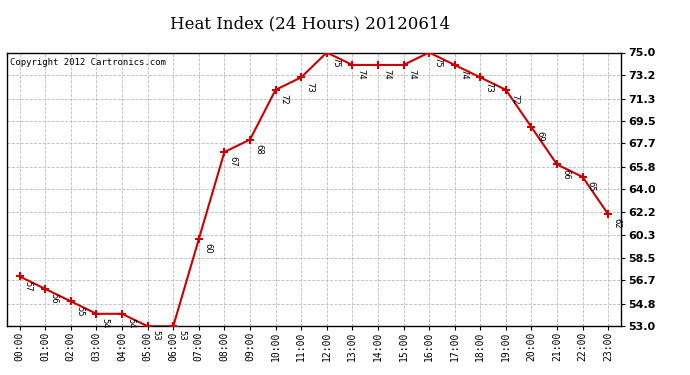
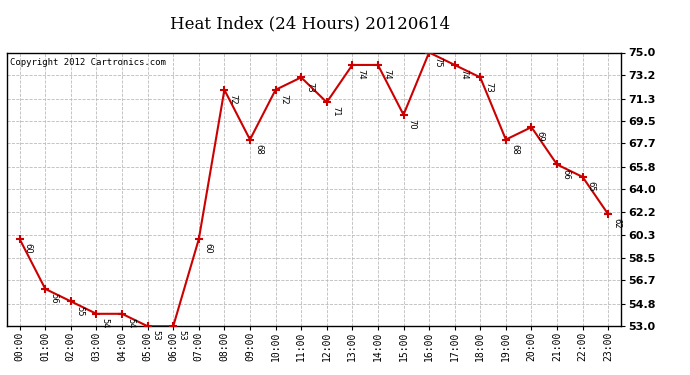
00:00: 57 -> 60
08:00: 67 -> 72
12:00: 75 -> 71
15:00: 74 -> 70
19:00: 72 -> 68
